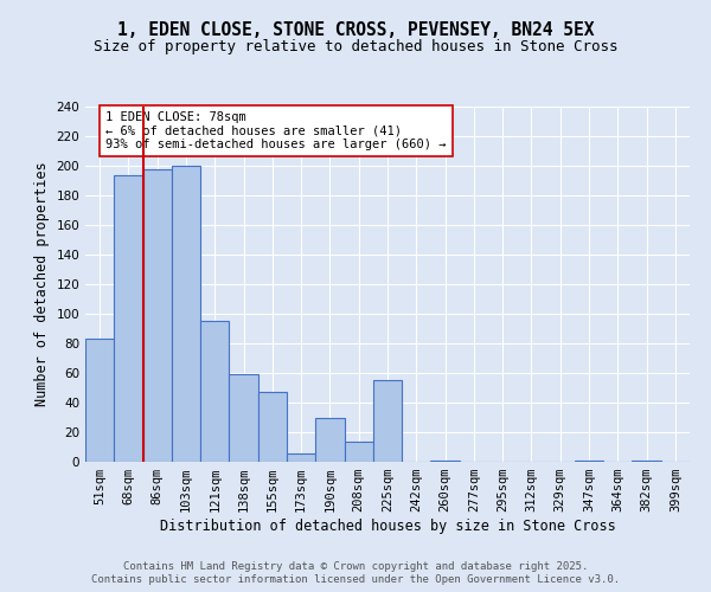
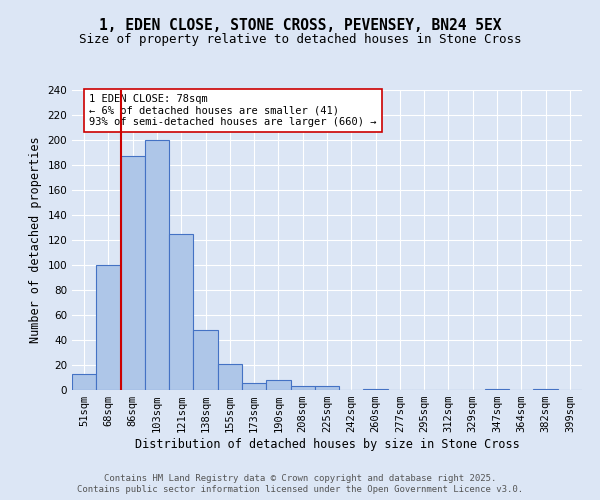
51sqm: 83 -> 13
68sqm: 194 -> 100
86sqm: 198 -> 187
121sqm: 95 -> 125
138sqm: 59 -> 48
155sqm: 47 -> 21
190sqm: 30 -> 8
208sqm: 14 -> 3
225sqm: 55 -> 3
